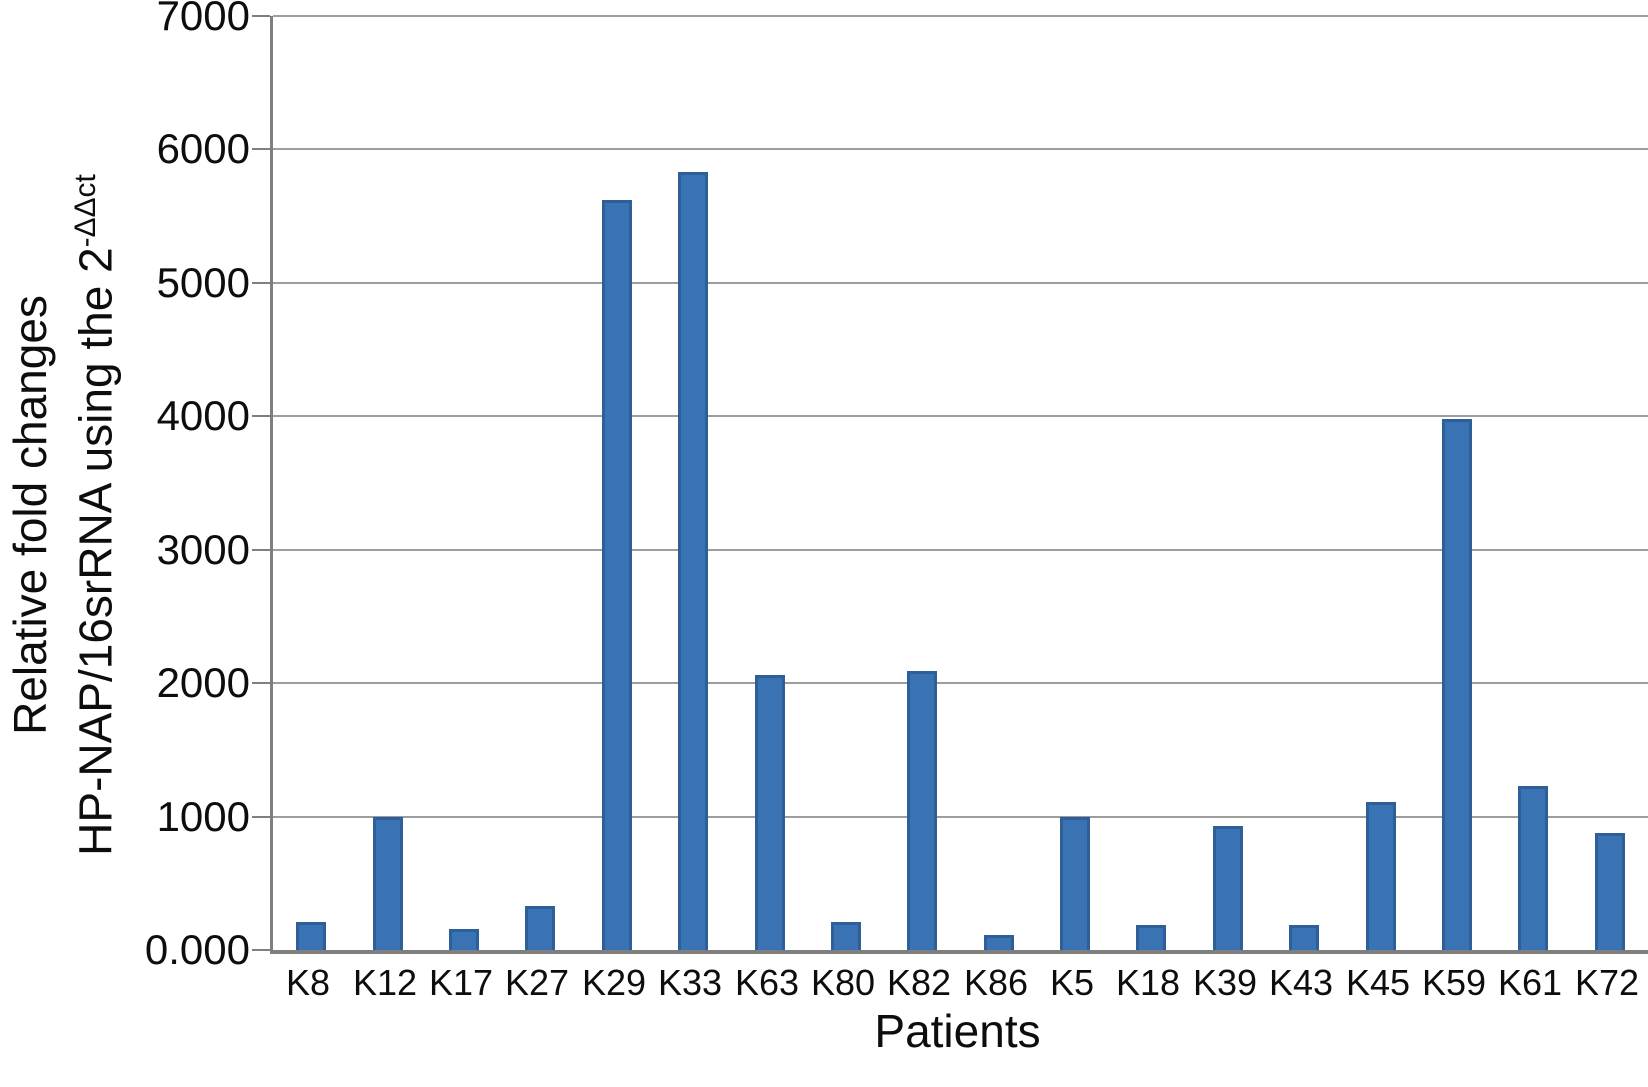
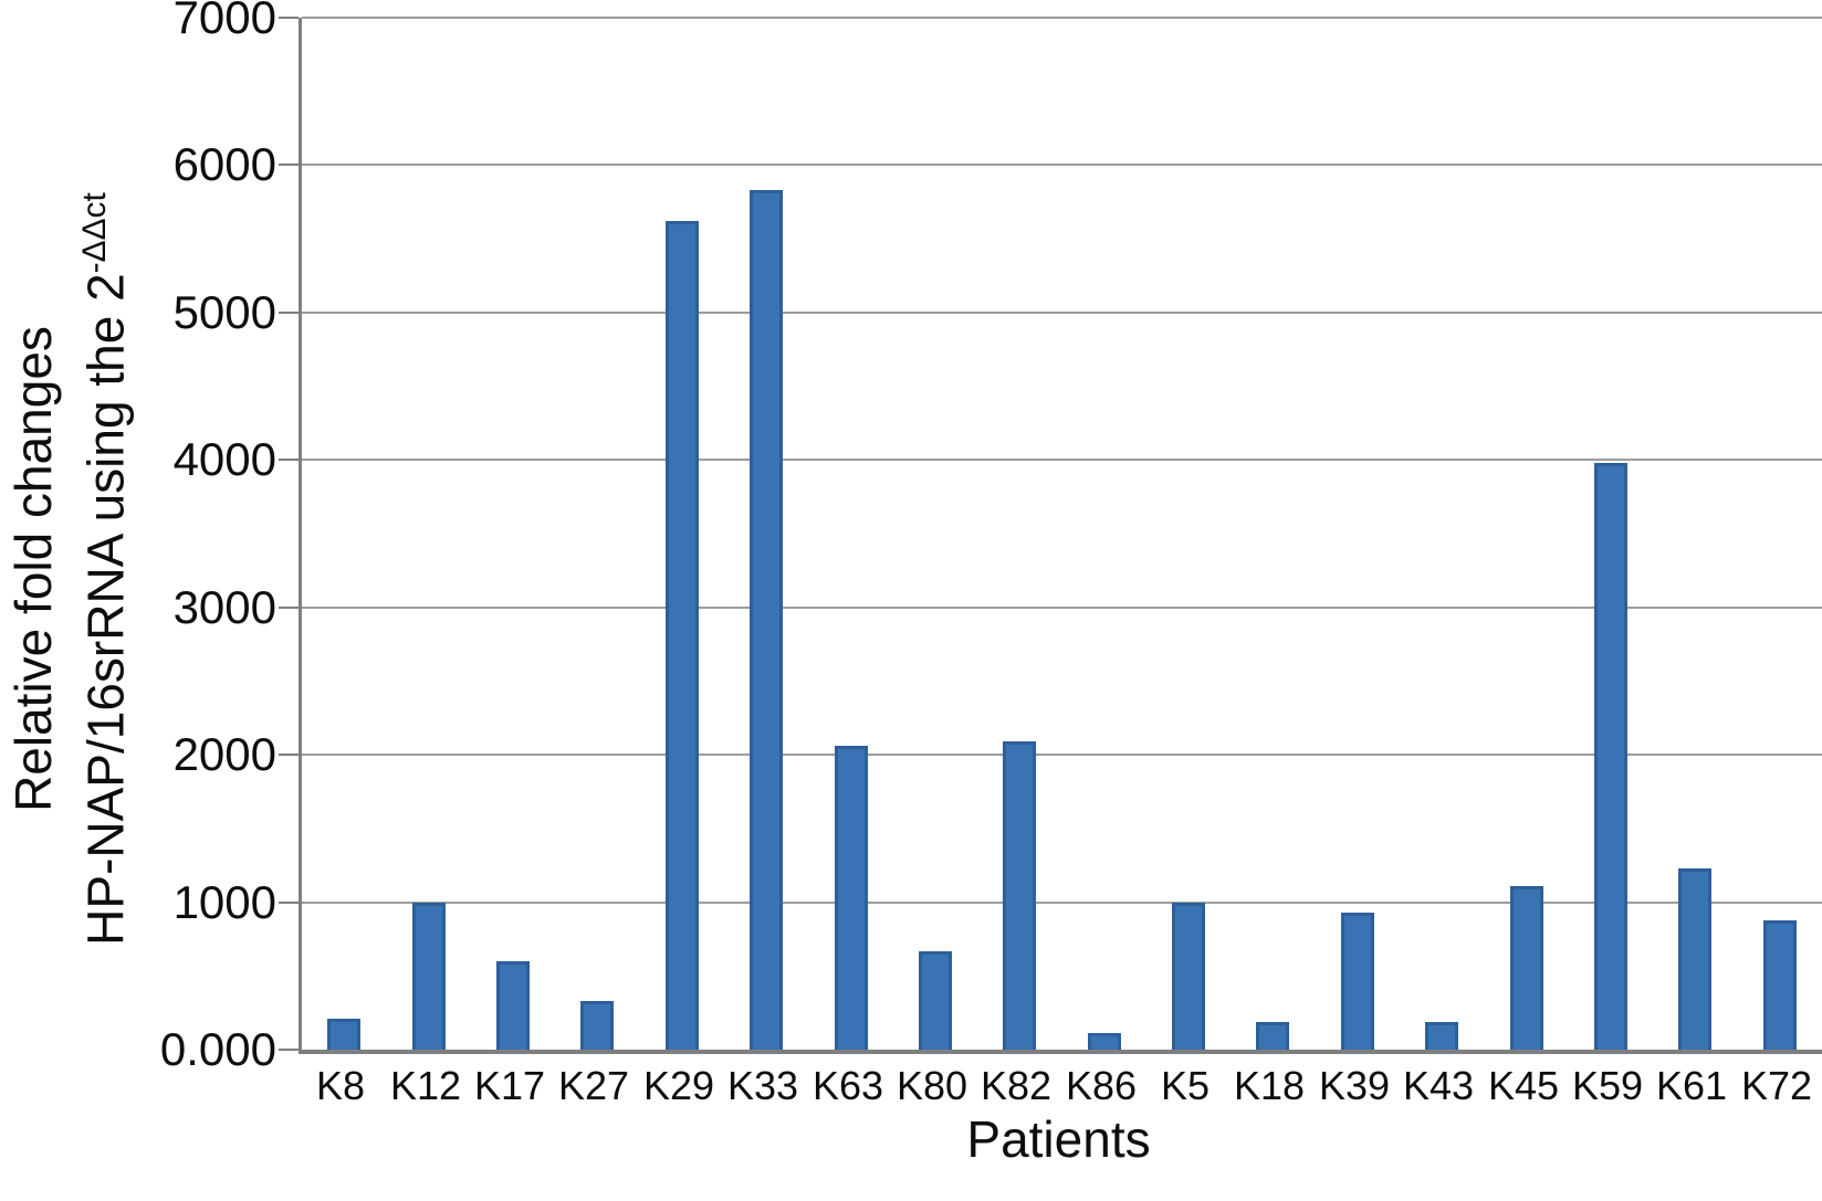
K17: 160 -> 600
K80: 210 -> 670
